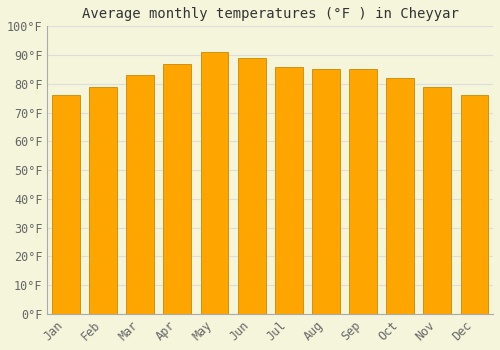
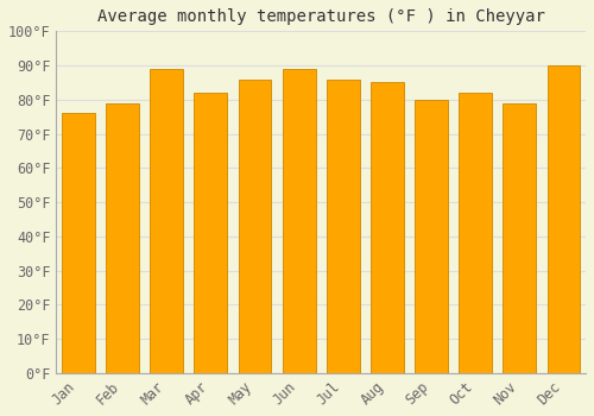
Mar: 83°F -> 89°F
Apr: 87°F -> 82°F
May: 91°F -> 86°F
Sep: 85°F -> 80°F
Dec: 76°F -> 90°F
